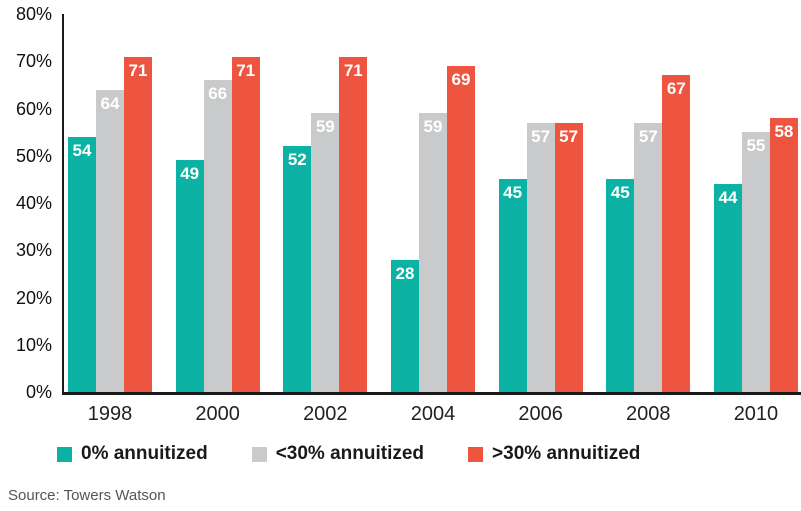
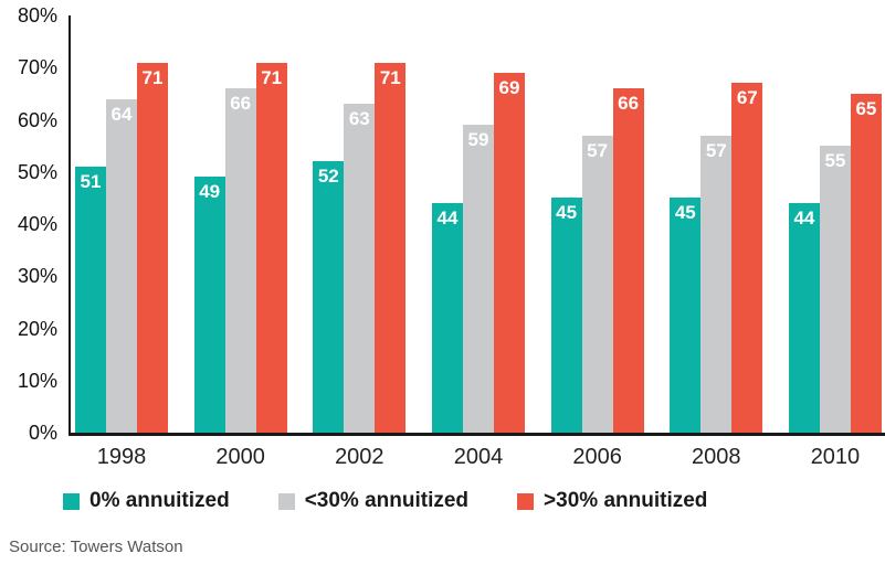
0% annuitized/1998: 54 -> 51
<30% annuitized/2002: 59 -> 63
0% annuitized/2004: 28 -> 44
>30% annuitized/2006: 57 -> 66
>30% annuitized/2010: 58 -> 65
